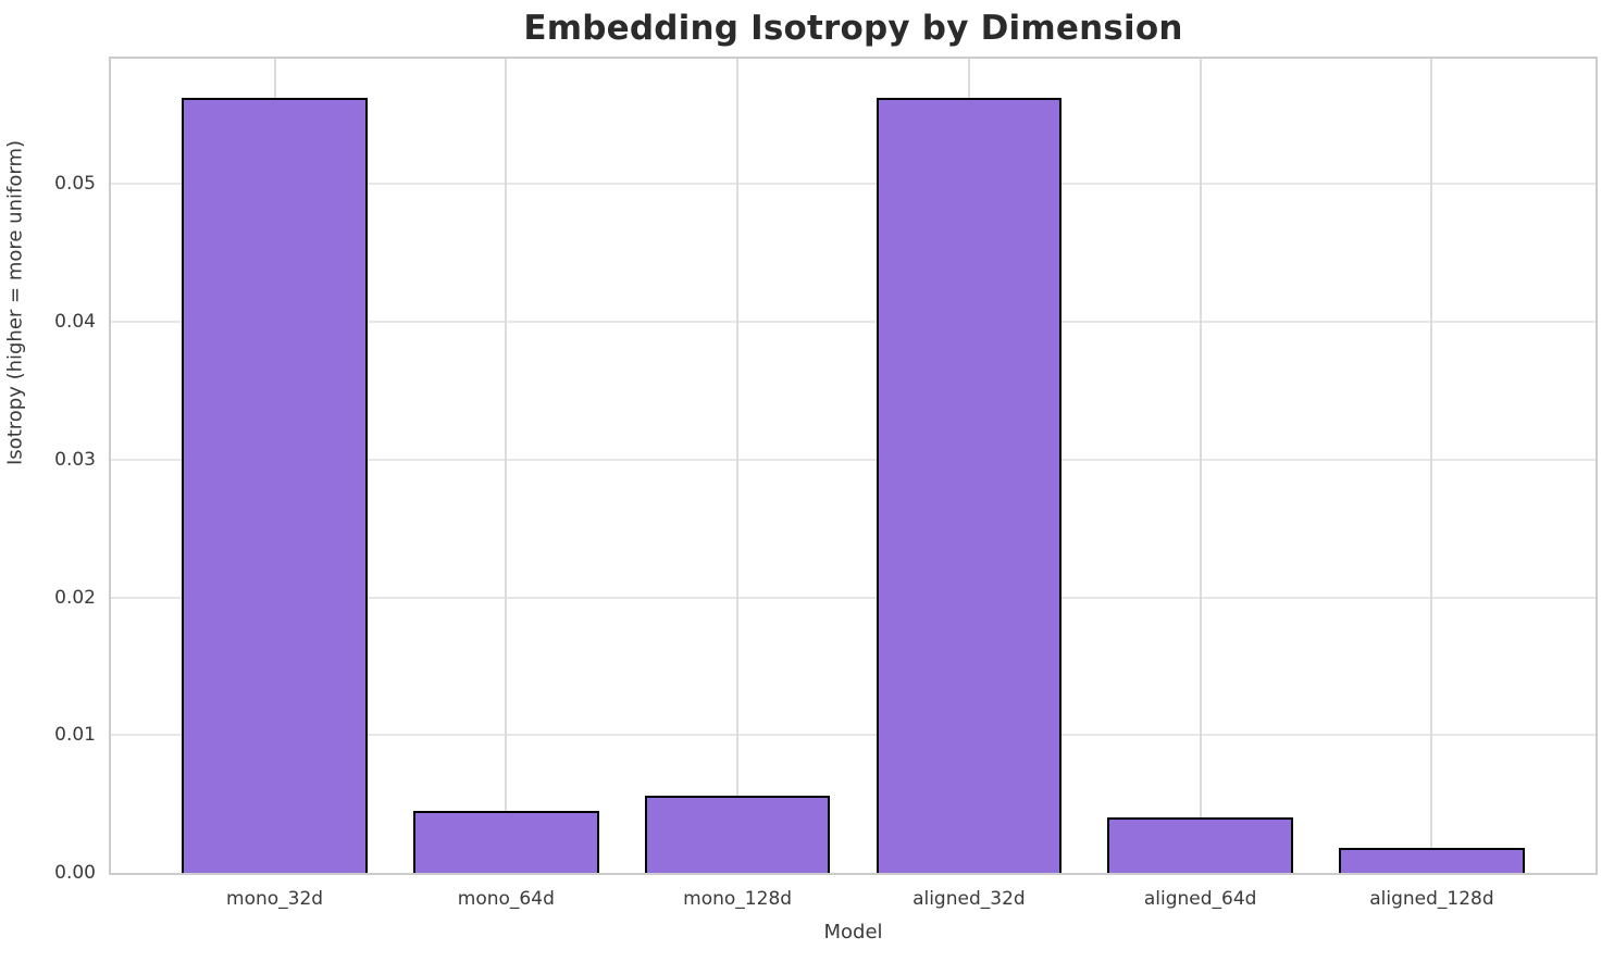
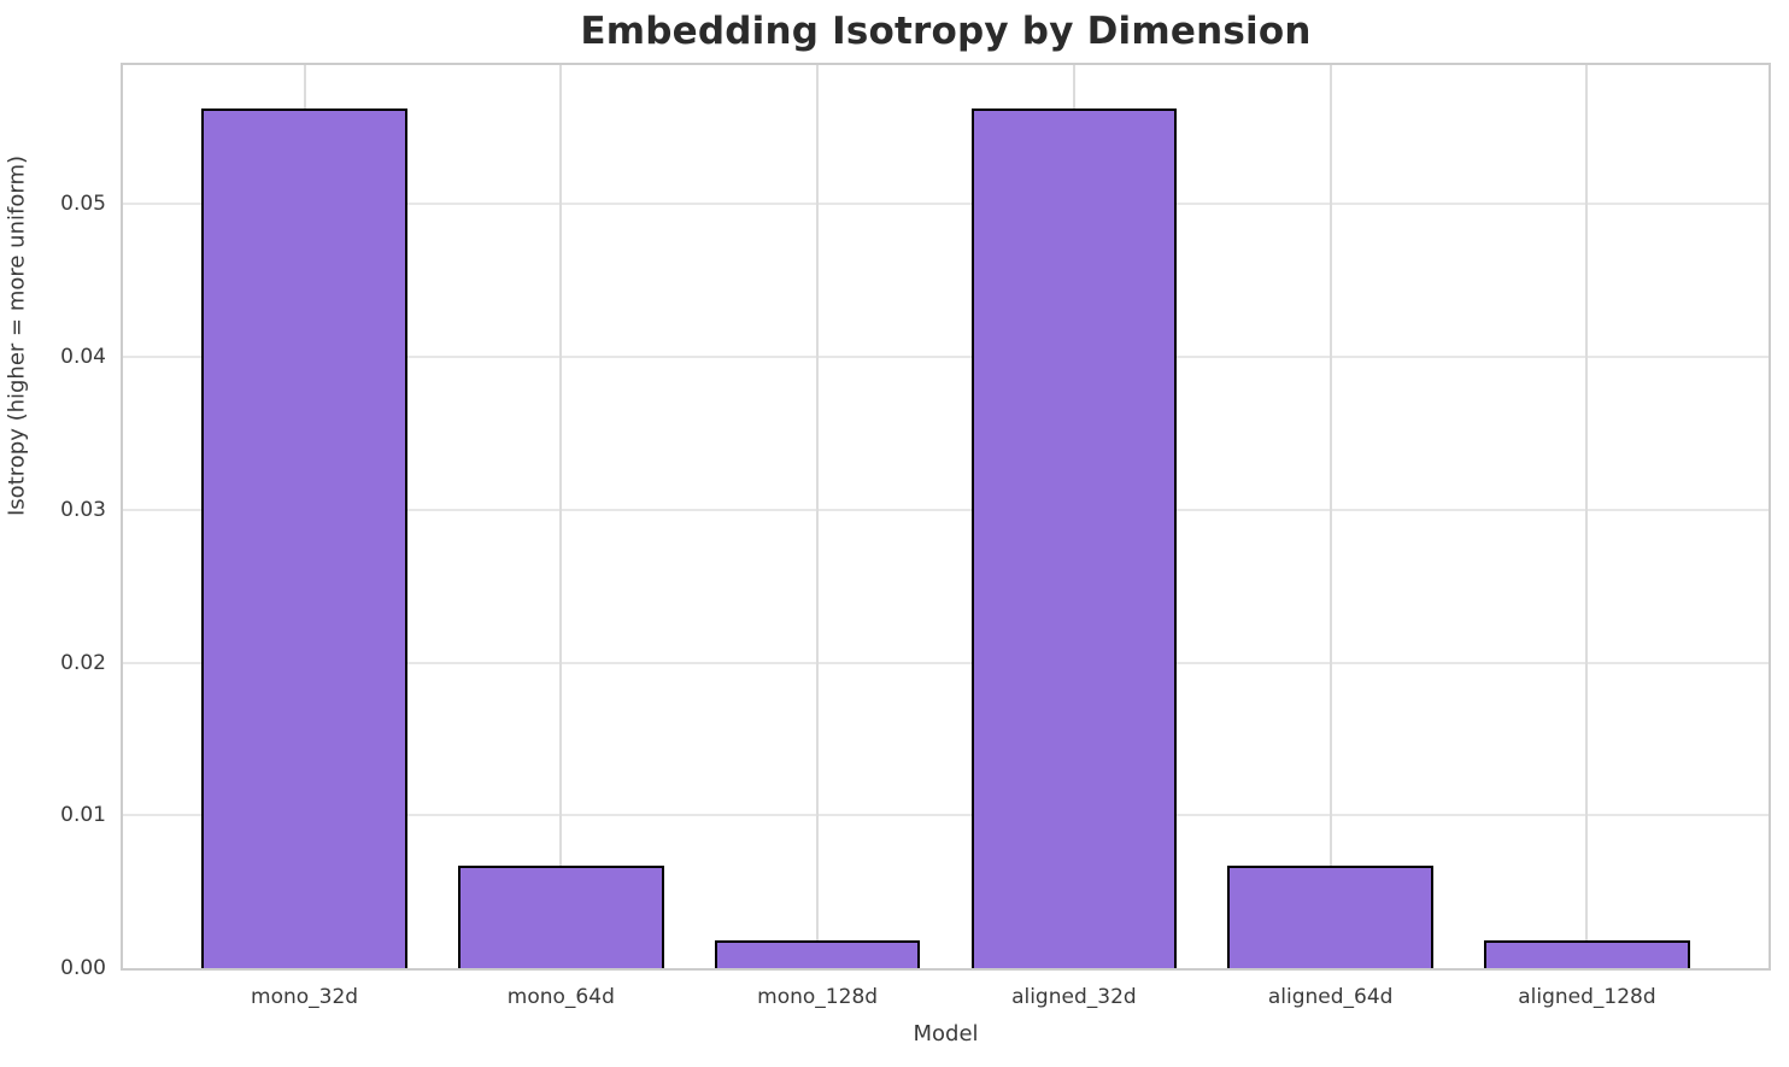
mono_64d: 0.0045 -> 0.0067
mono_128d: 0.0056 -> 0.0018
aligned_64d: 0.0040 -> 0.0067
